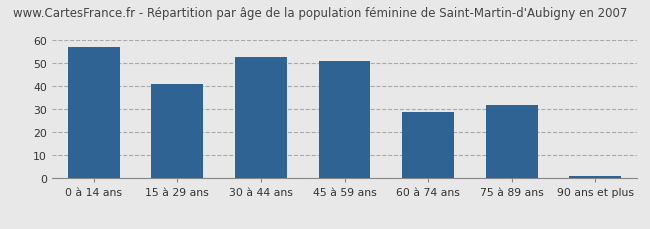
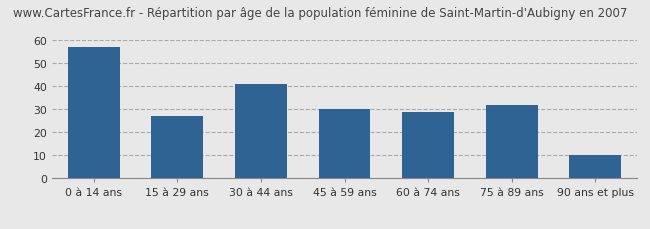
15 à 29 ans: 41 -> 27
30 à 44 ans: 53 -> 41
45 à 59 ans: 51 -> 30
90 ans et plus: 1 -> 10
